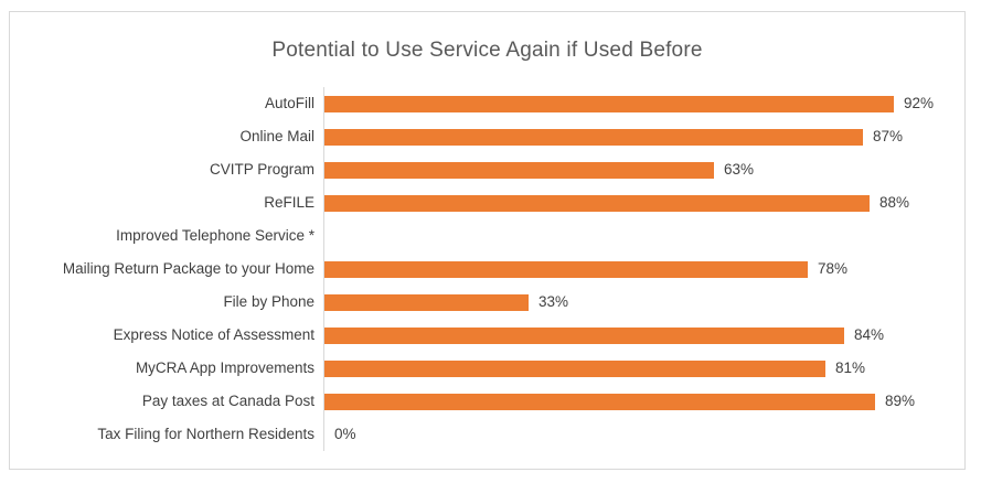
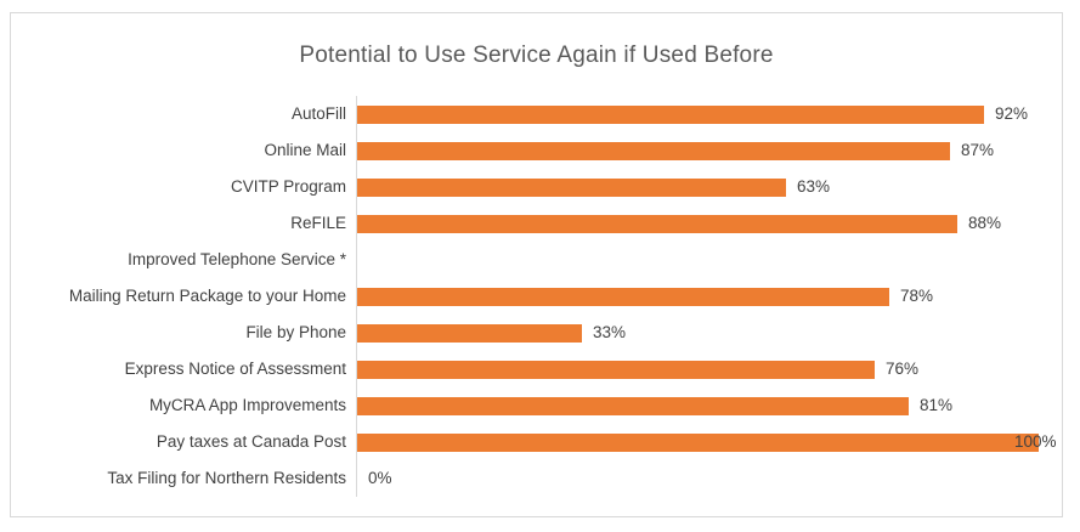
Express Notice of Assessment: 84% -> 76%
Pay taxes at Canada Post: 89% -> 100%
